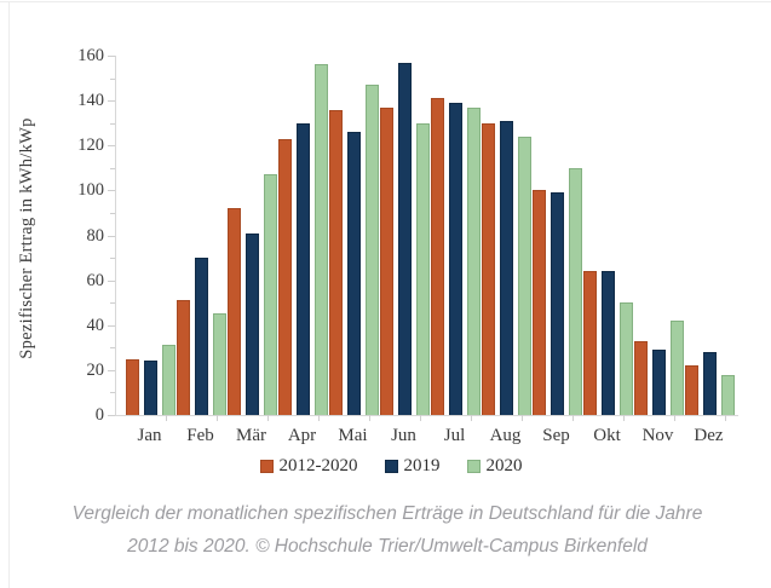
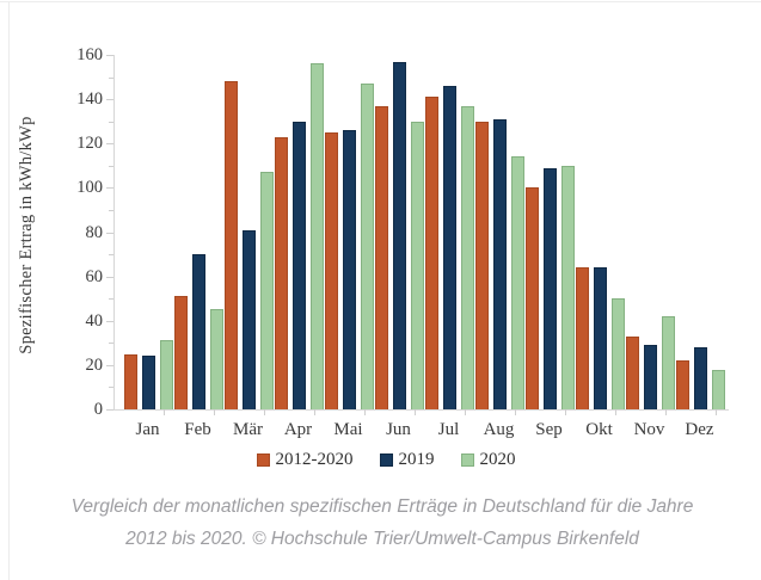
2012-2020/Mär: 92 -> 148
2012-2020/Mai: 136 -> 125
2019/Jul: 139 -> 146
2020/Aug: 124 -> 114
2019/Sep: 99 -> 109
